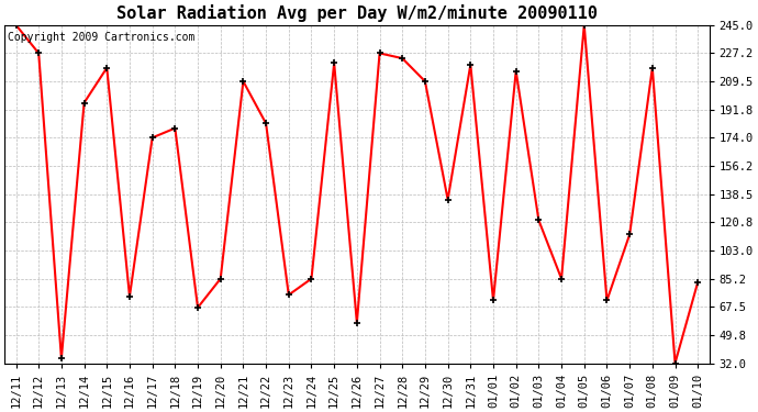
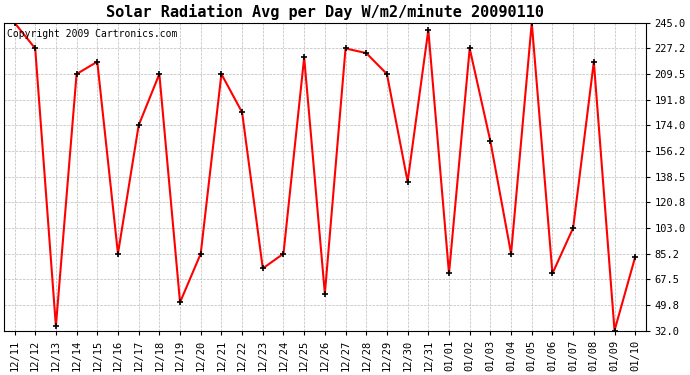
12/14: 196 -> 210
12/16: 74 -> 85
12/18: 180 -> 210
12/19: 67 -> 52
12/31: 220 -> 240
01/02: 216 -> 227
01/03: 122 -> 163
01/07: 113 -> 103
